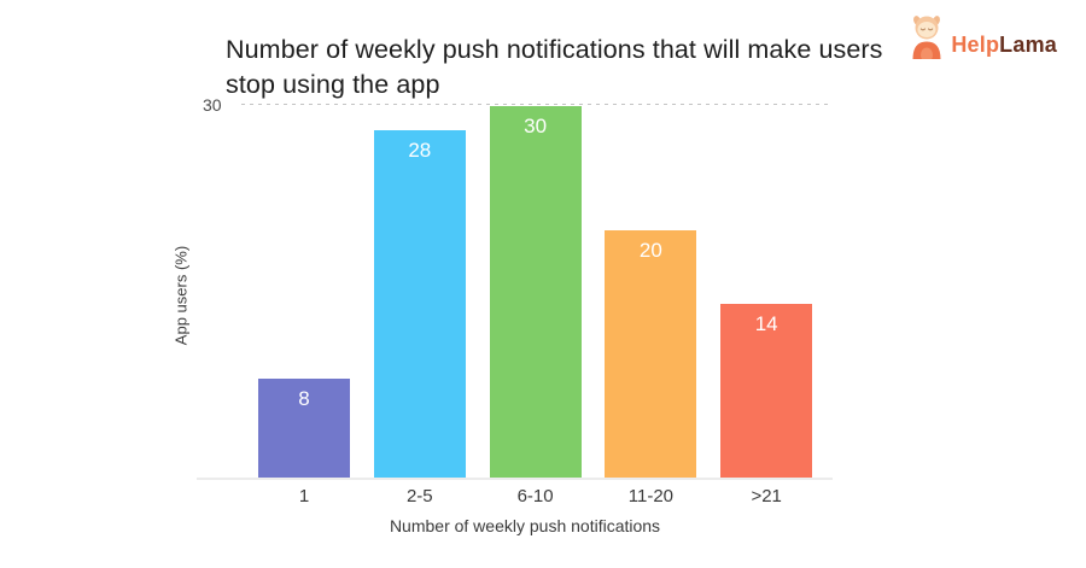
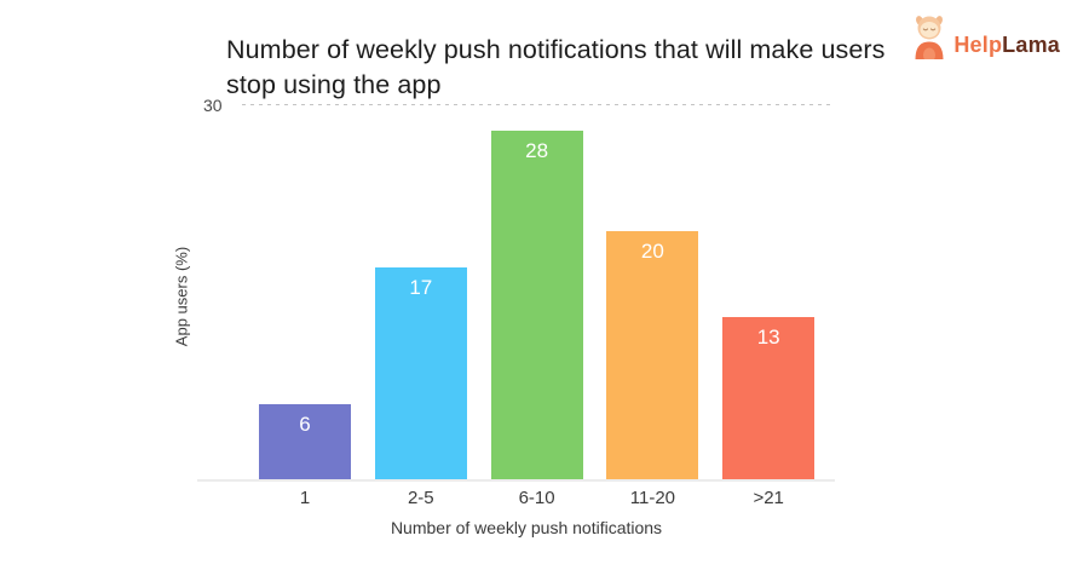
1: 8 -> 6
2-5: 28 -> 17
6-10: 30 -> 28
>21: 14 -> 13
